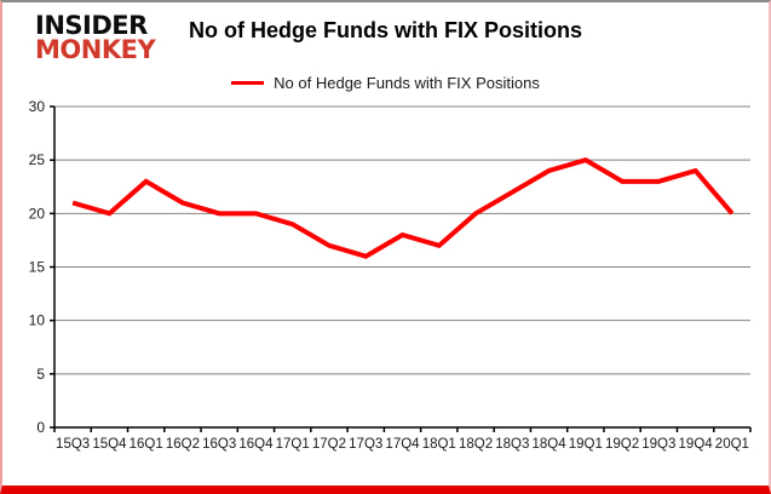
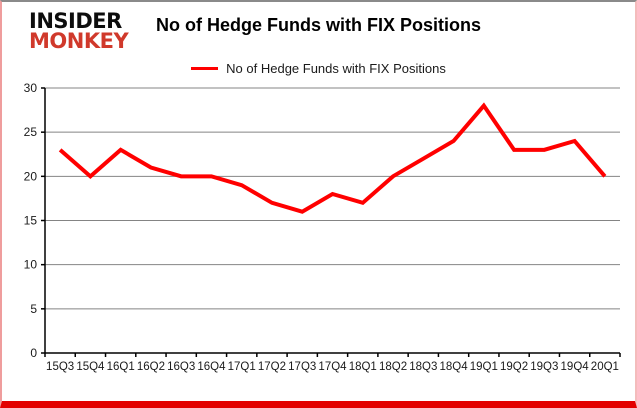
15Q3: 21 -> 23
19Q1: 25 -> 28
